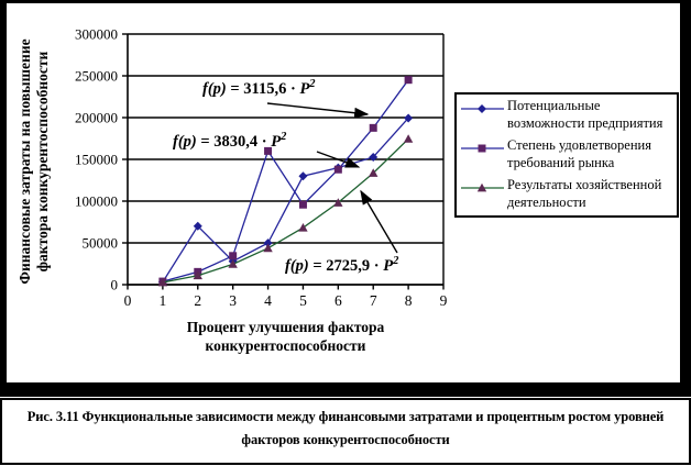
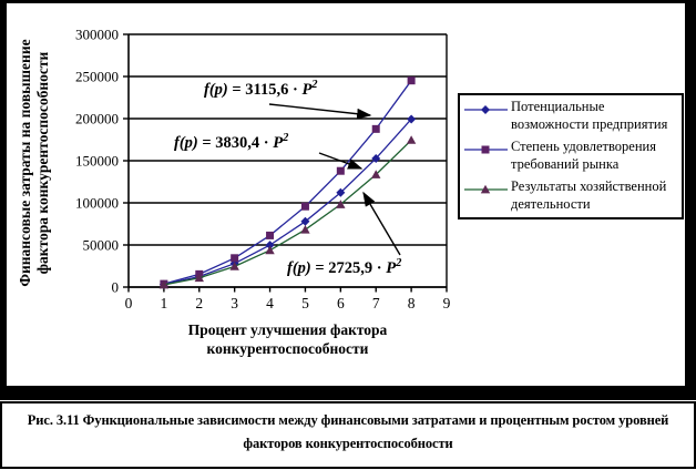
Потенциальные возможности предприятия/2: 70000 -> 10000
Степень удовлетворения требований рынка/4: 160000 -> 60000
Потенциальные возможности предприятия/5: 130000 -> 80000
Потенциальные возможности предприятия/6: 140000 -> 110000
